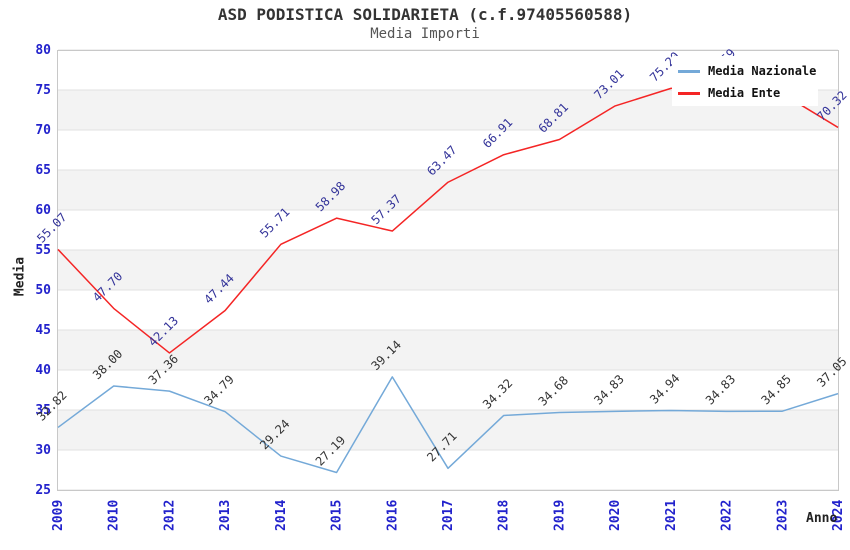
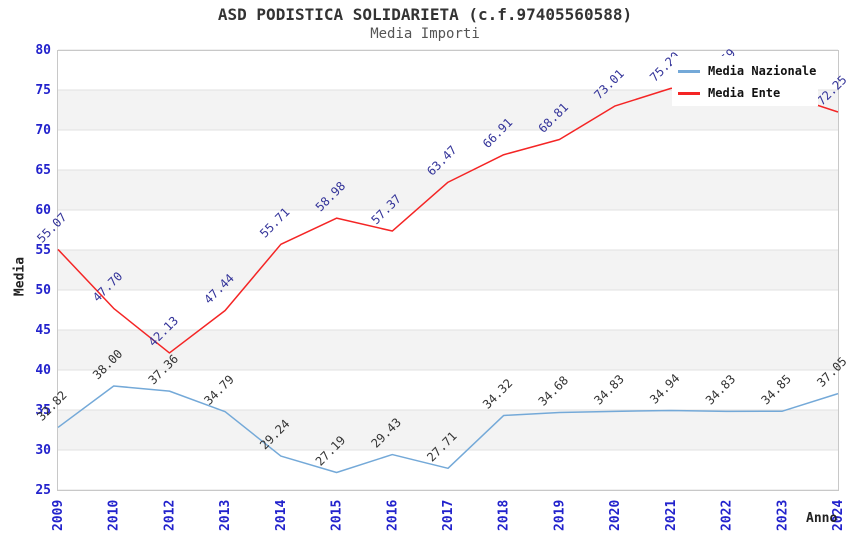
Media Nazionale/2016: 39.14 -> 29.43
Media Ente/2024: 70.32 -> 72.25
